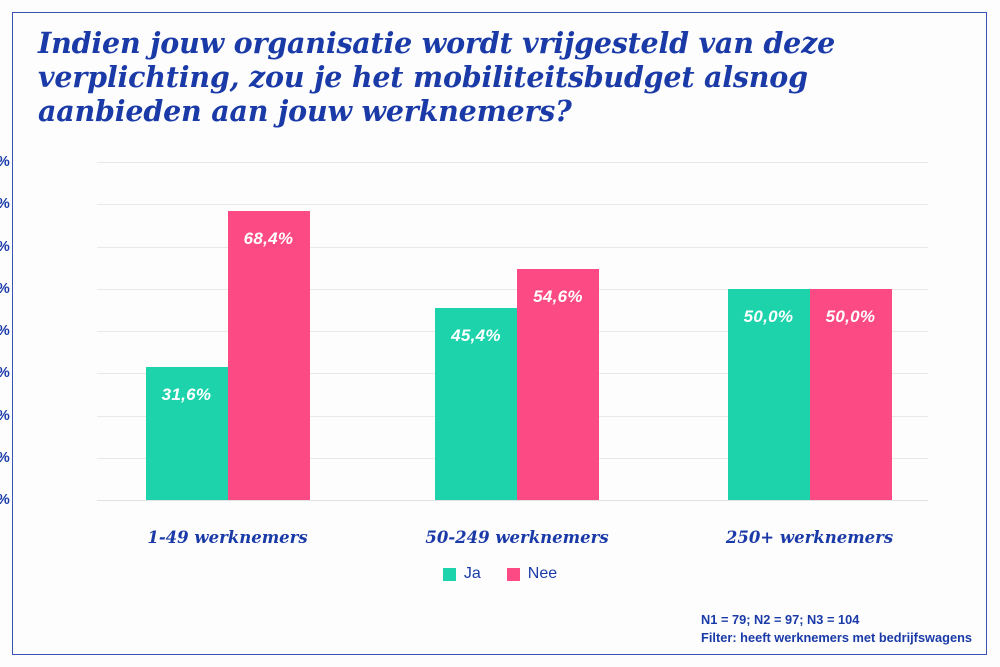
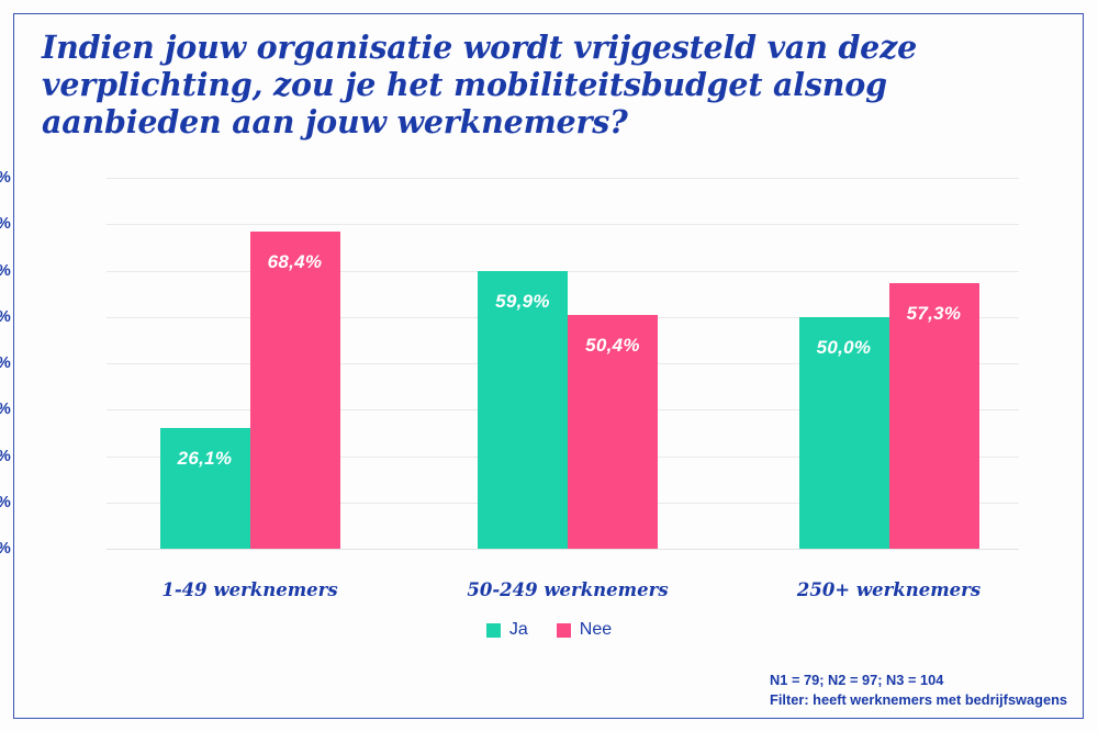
Ja/1-49 werknemers: 31,6% -> 26,1%
Ja/50-249 werknemers: 45,4% -> 59,9%
Nee/50-249 werknemers: 54,6% -> 50,4%
Nee/250+ werknemers: 50,0% -> 57,3%
